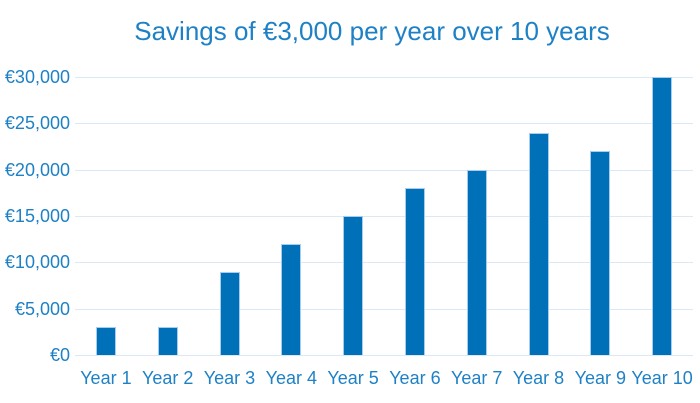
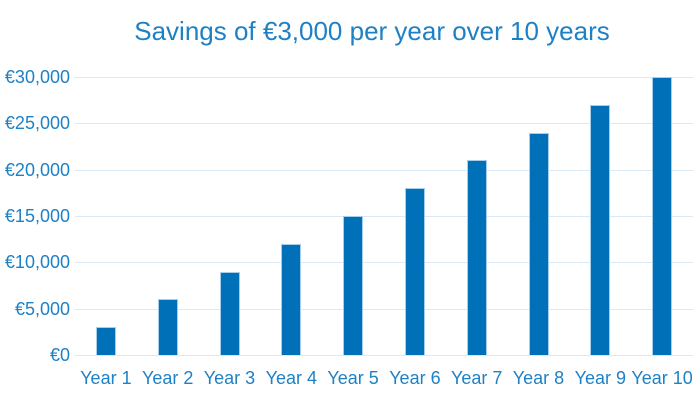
Year 2: €3000 -> €6000
Year 7: €20000 -> €21000
Year 9: €22000 -> €27000
